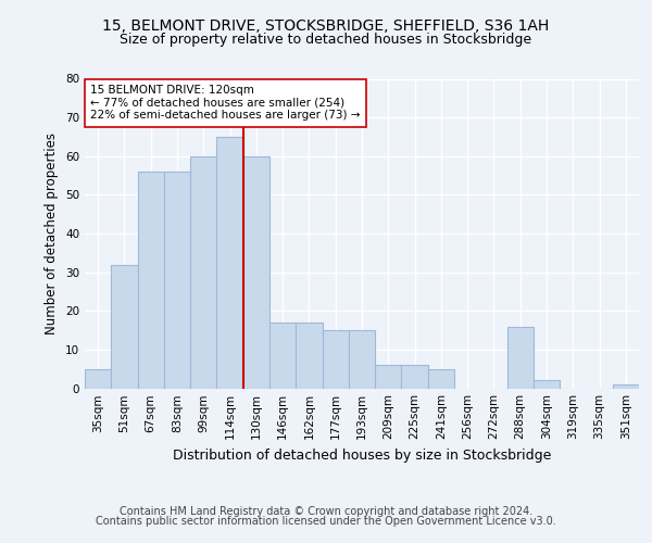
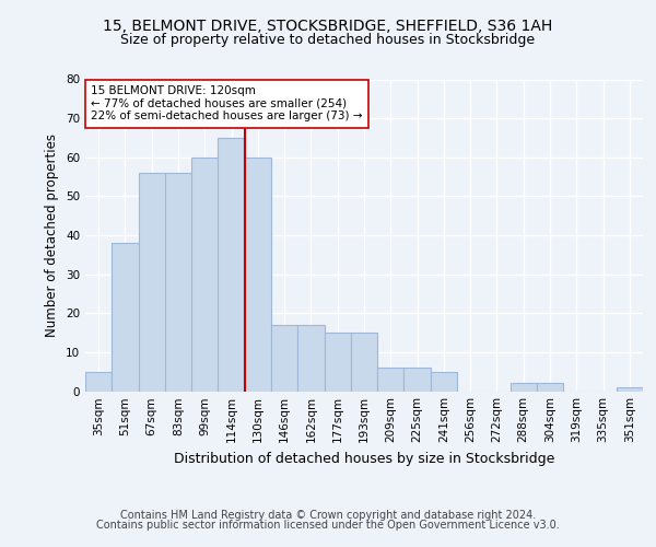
51sqm: 32 -> 38
288sqm: 16 -> 2
